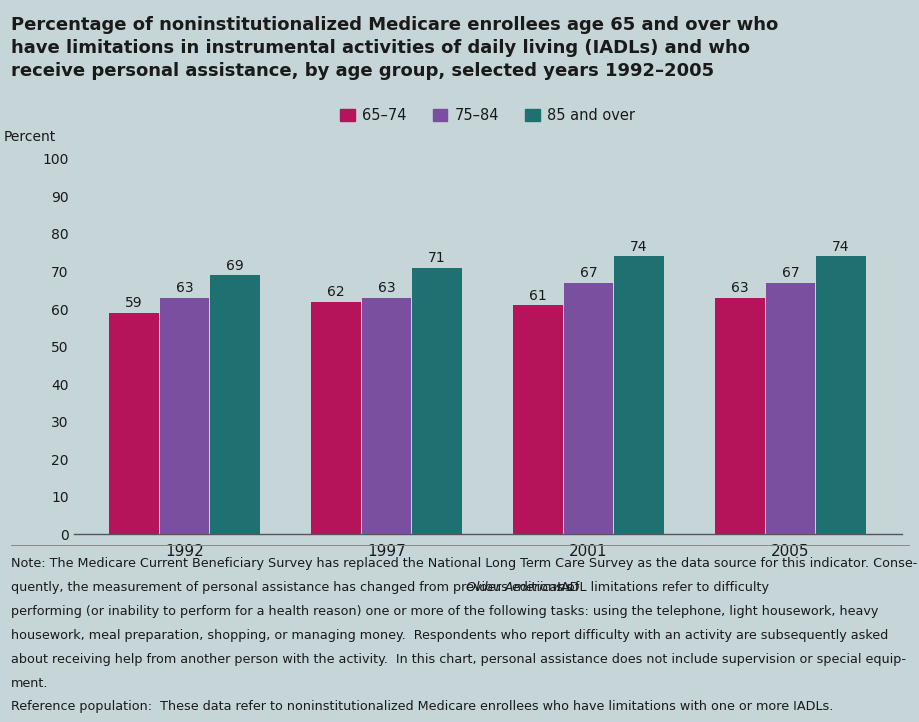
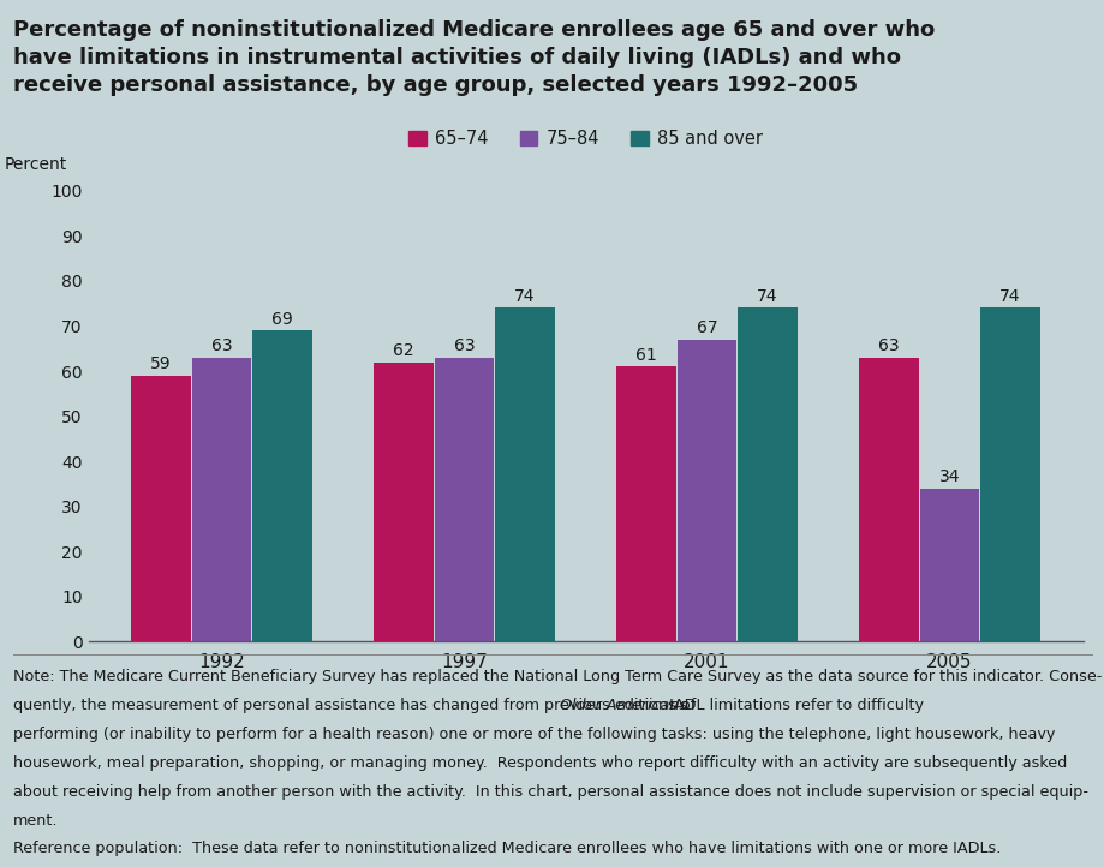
85 and over/1997: 71 -> 74
75–84/2005: 67 -> 34
